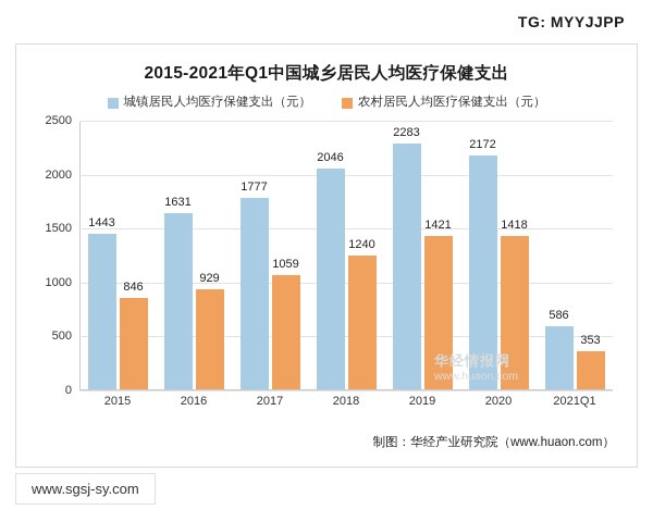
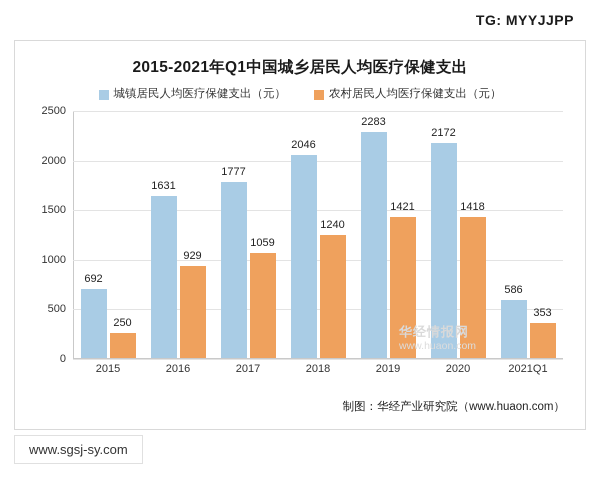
城镇居民人均医疗保健支出（元）/2015: 1443 -> 692
农村居民人均医疗保健支出（元）/2015: 846 -> 250
